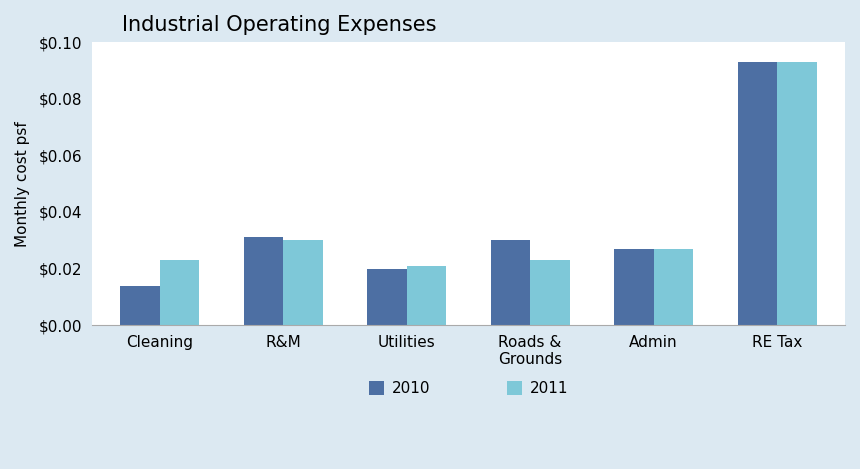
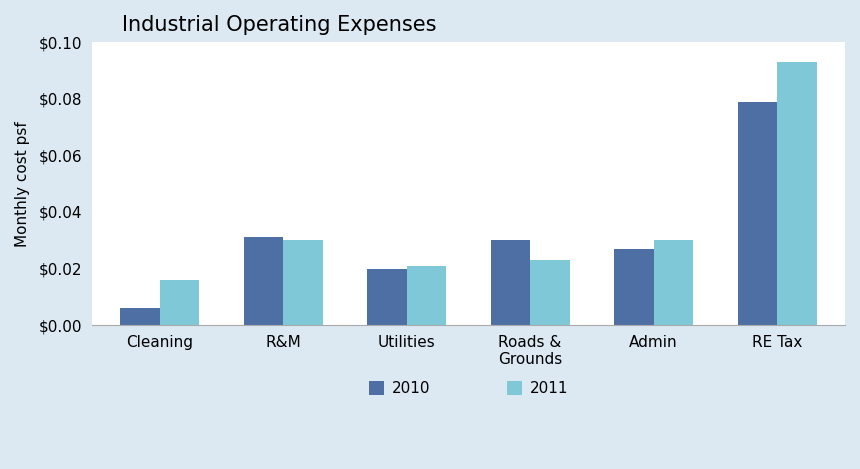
2010/Cleaning: $0.014 -> $0.006
2011/Cleaning: $0.023 -> $0.016
2011/Admin: $0.027 -> $0.030
2010/RE Tax: $0.093 -> $0.079
